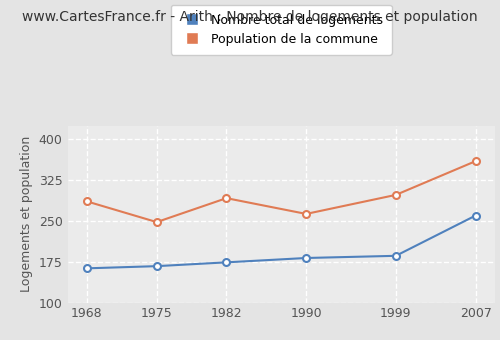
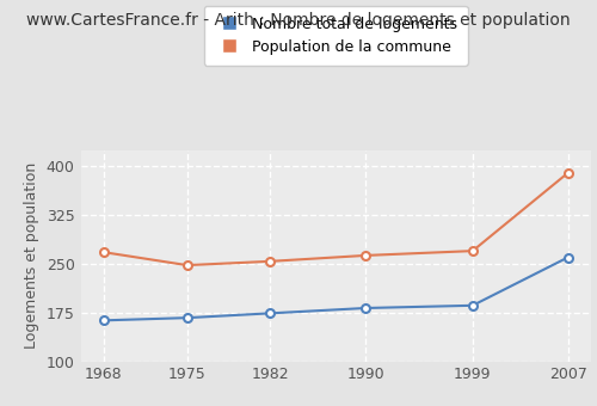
Population de la commune/1968: 286 -> 268
Population de la commune/1982: 292 -> 254
Population de la commune/1999: 298 -> 270
Population de la commune/2007: 360 -> 390
